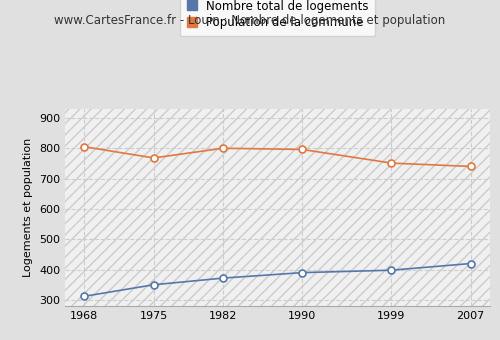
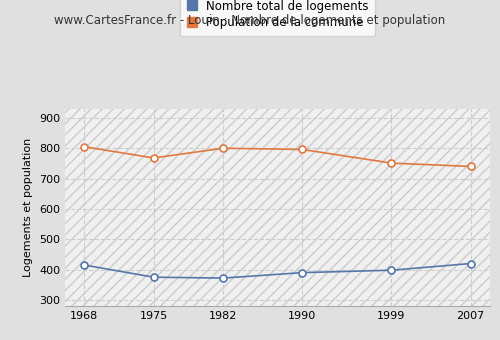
Nombre total de logements/1968: 312 -> 415
Nombre total de logements/1975: 350 -> 375
